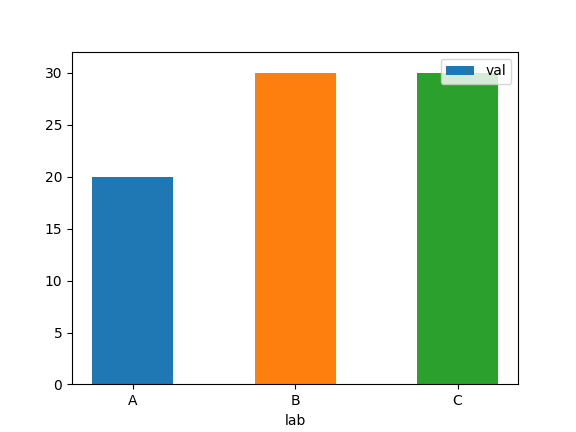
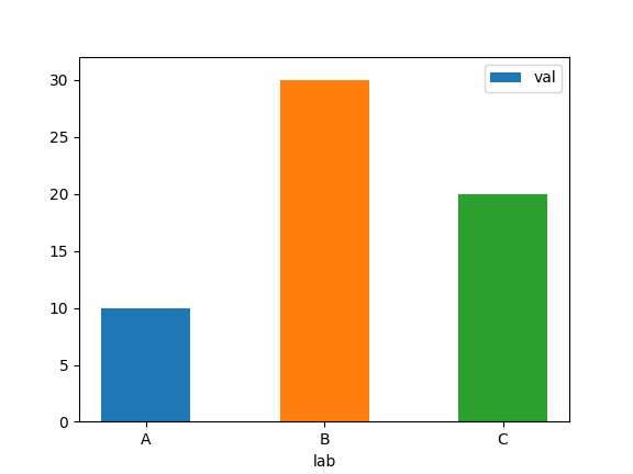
A: 20 -> 10
C: 30 -> 20
